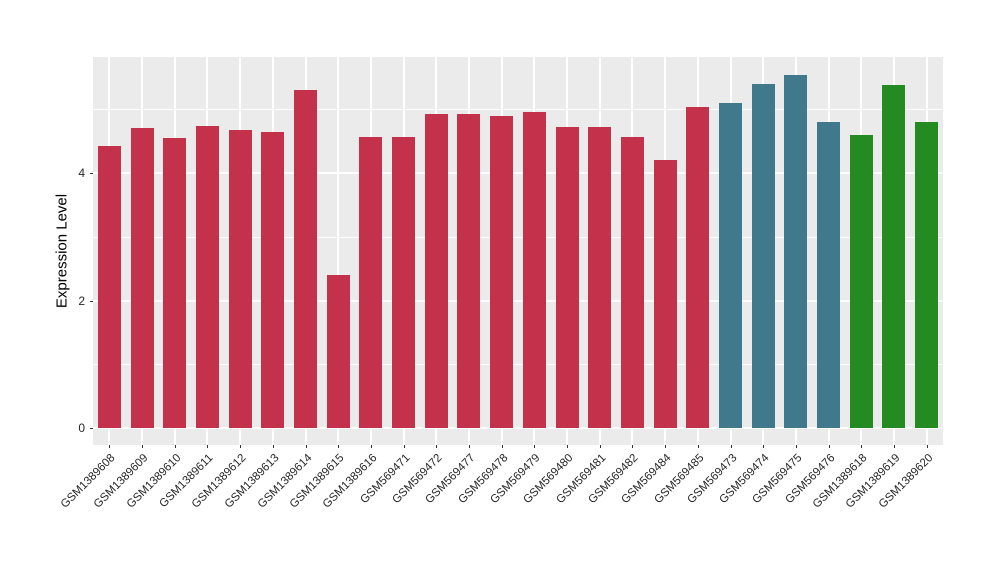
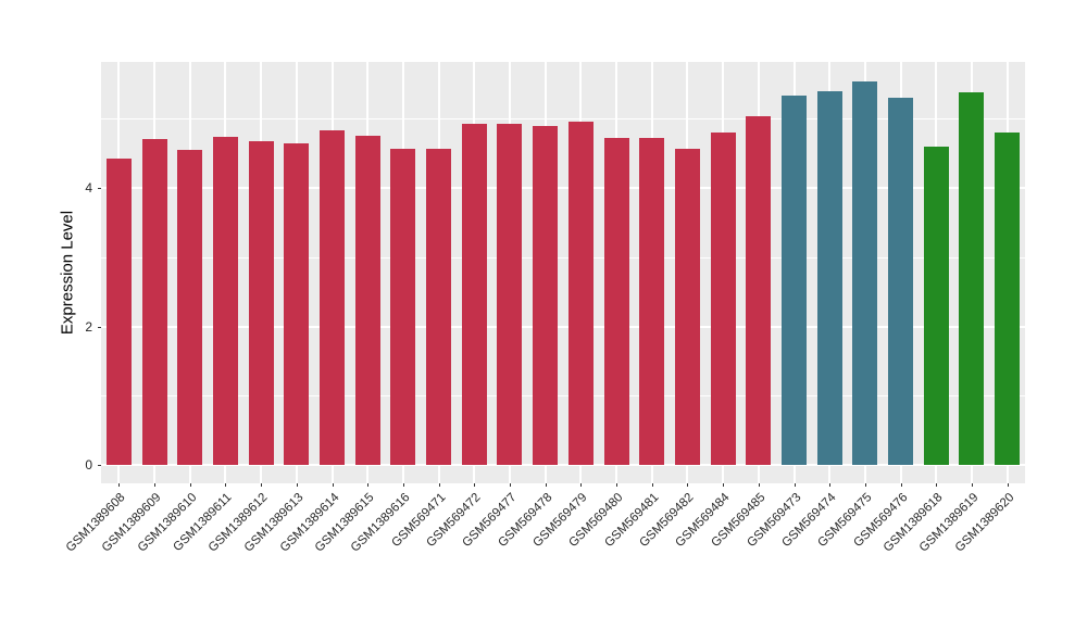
GSM1389614: 5.3 -> 4.8
GSM1389615: 2.4 -> 4.8
GSM569484: 4.2 -> 4.8
GSM569473: 5.1 -> 5.3
GSM569476: 4.8 -> 5.3
